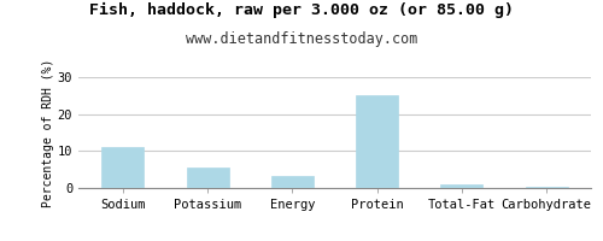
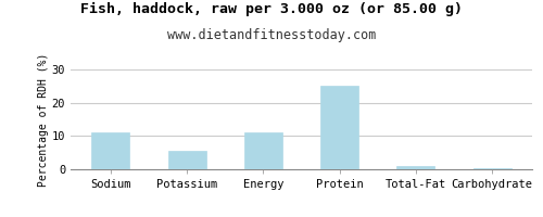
Energy: 3.2 -> 11.0
